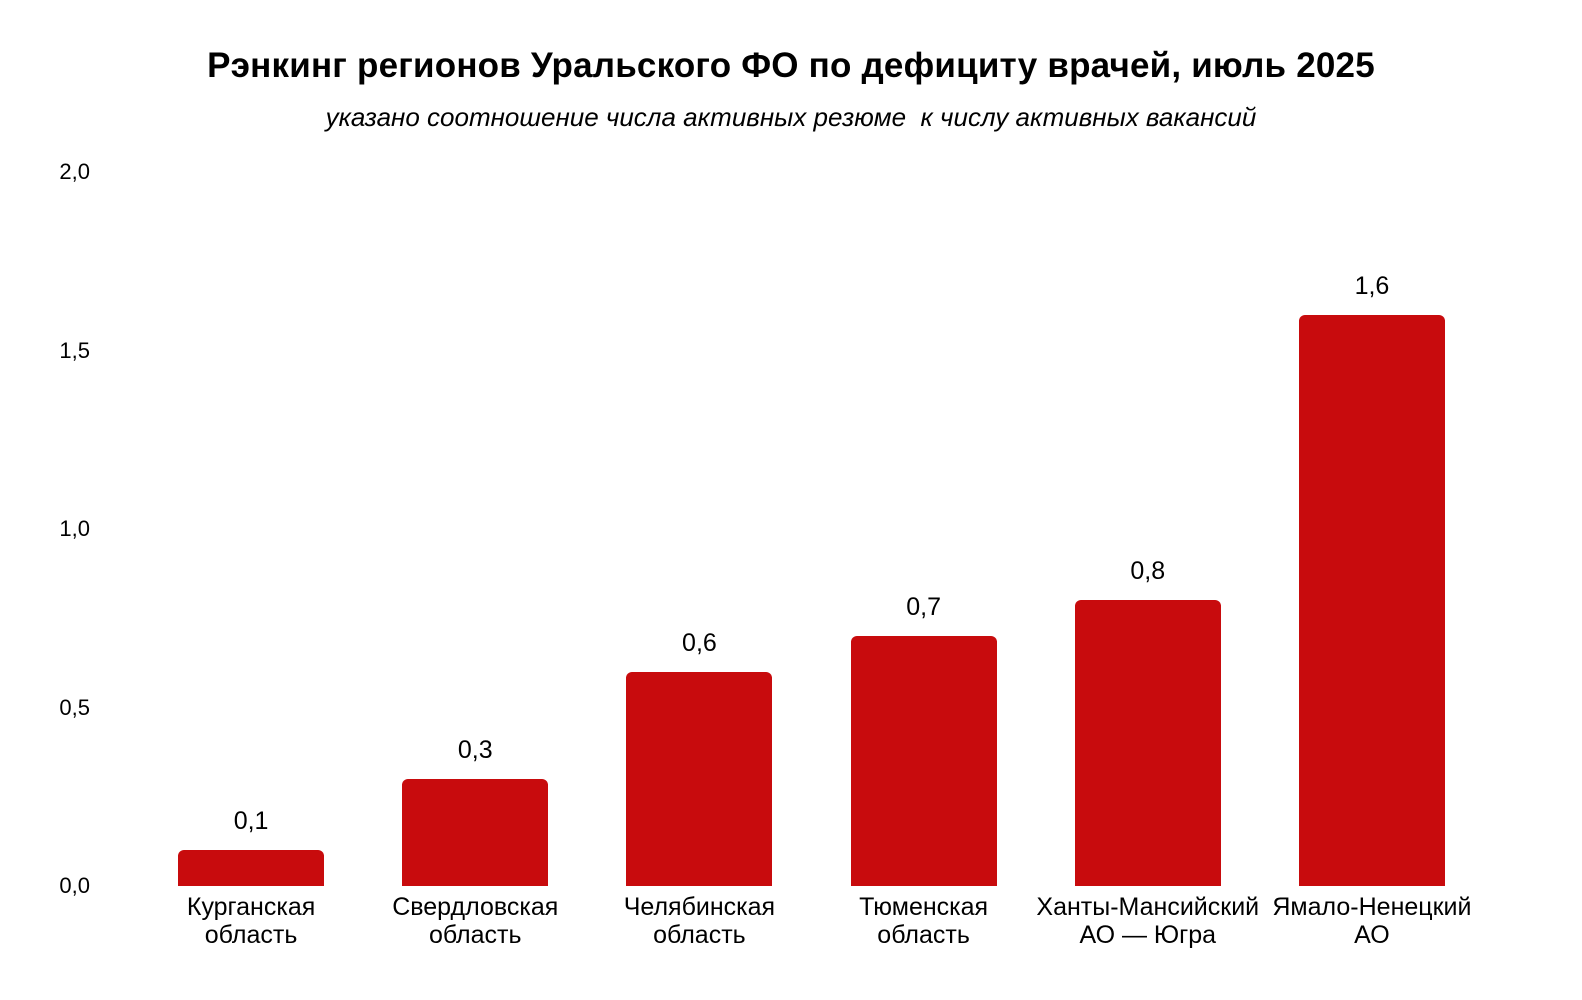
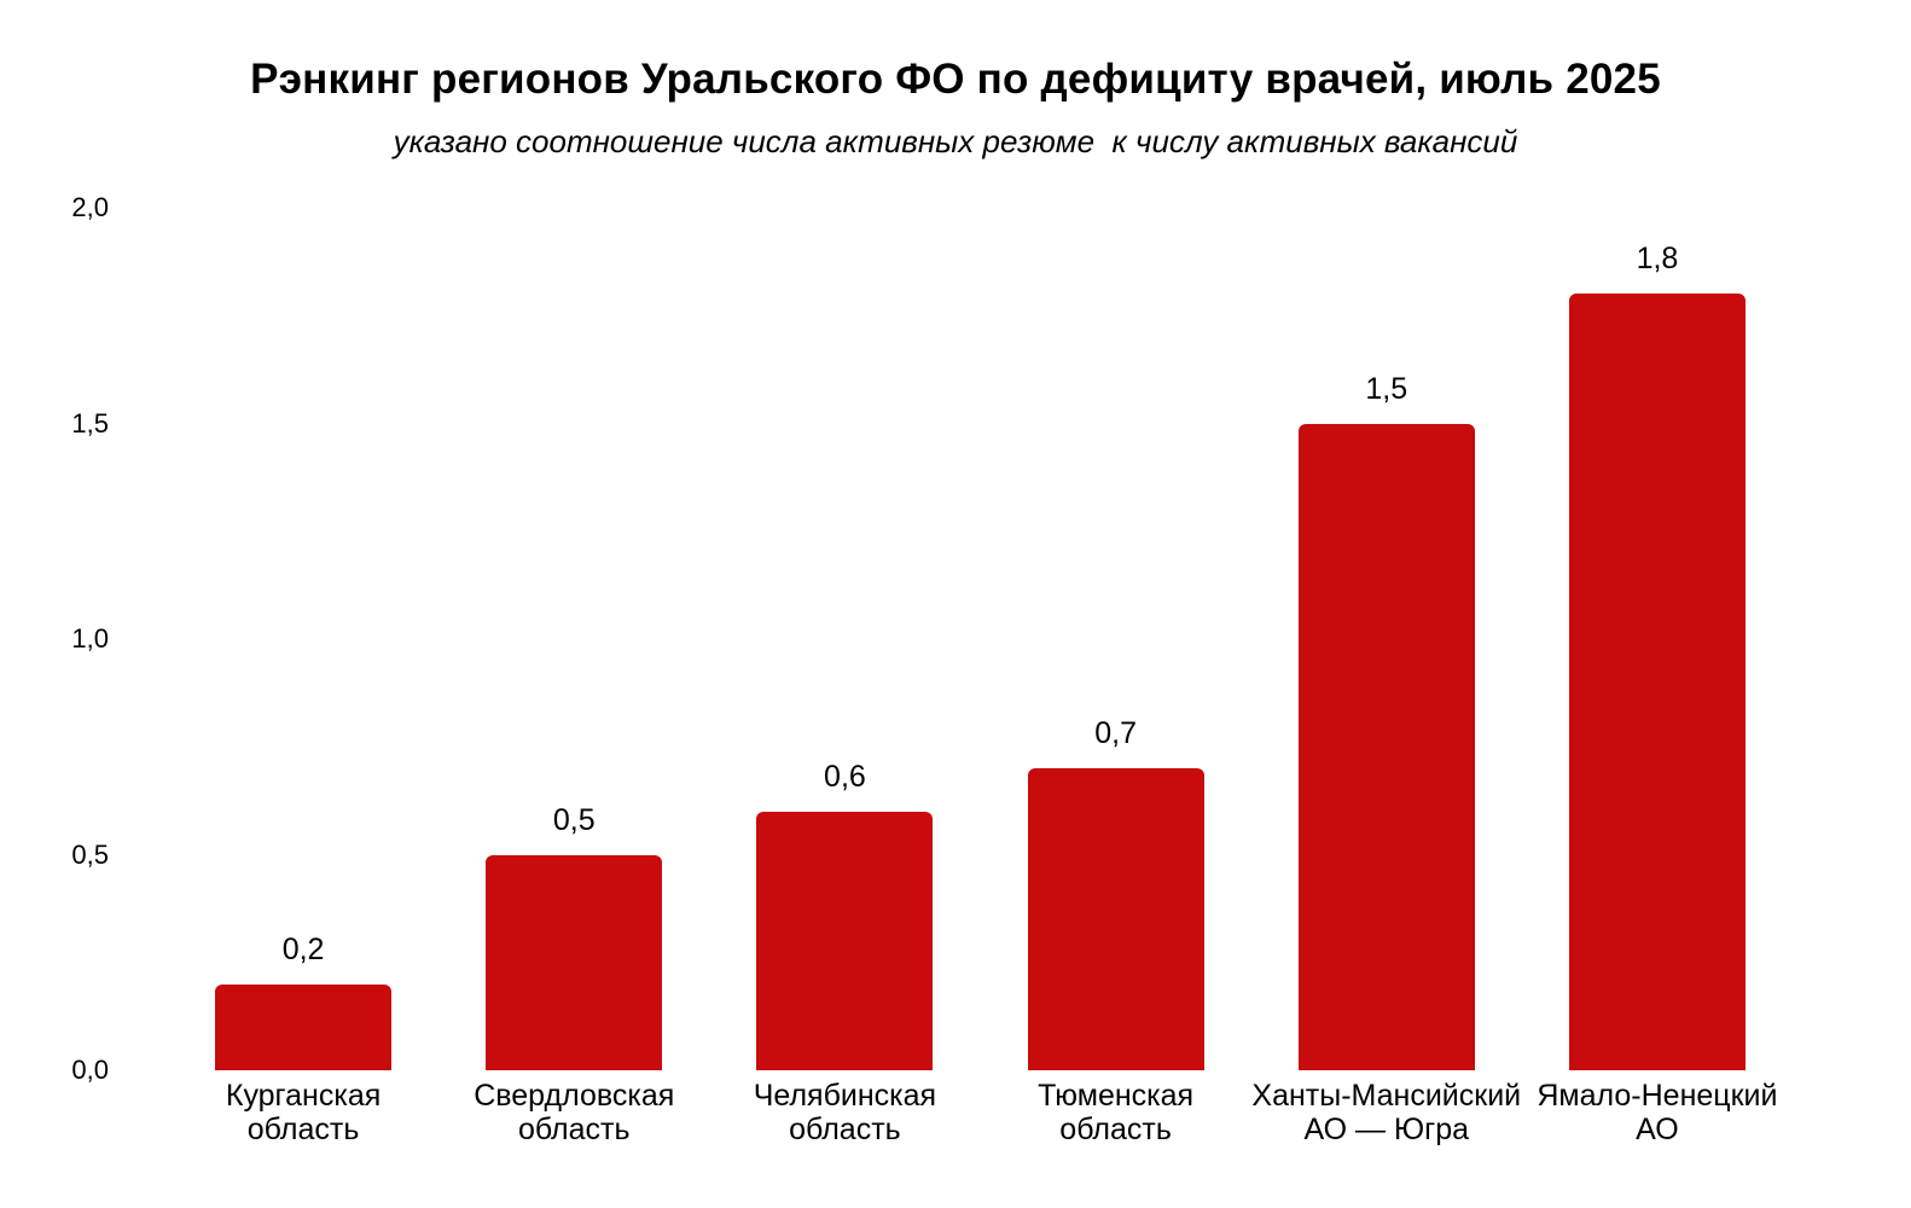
Курганская область: 0,1 -> 0,2
Свердловская область: 0,3 -> 0,5
Ханты-Мансийский АО — Югра: 0,8 -> 1,5
Ямало-Ненецкий АО: 1,6 -> 1,8
